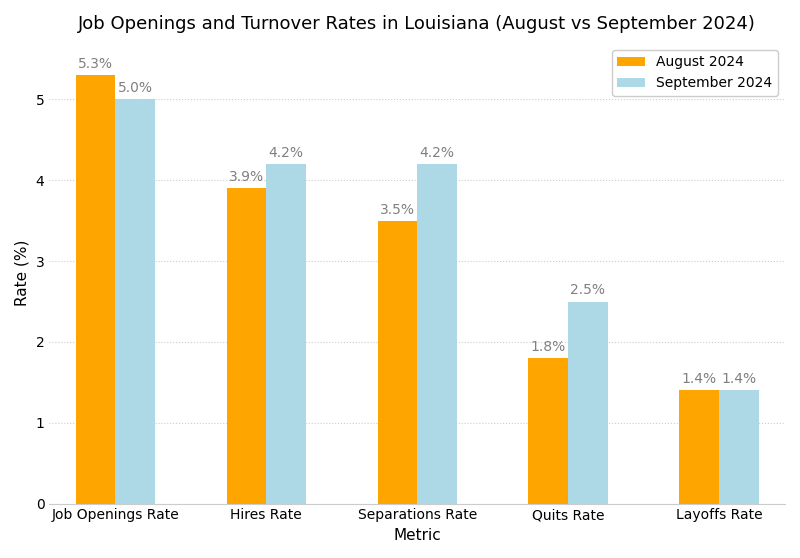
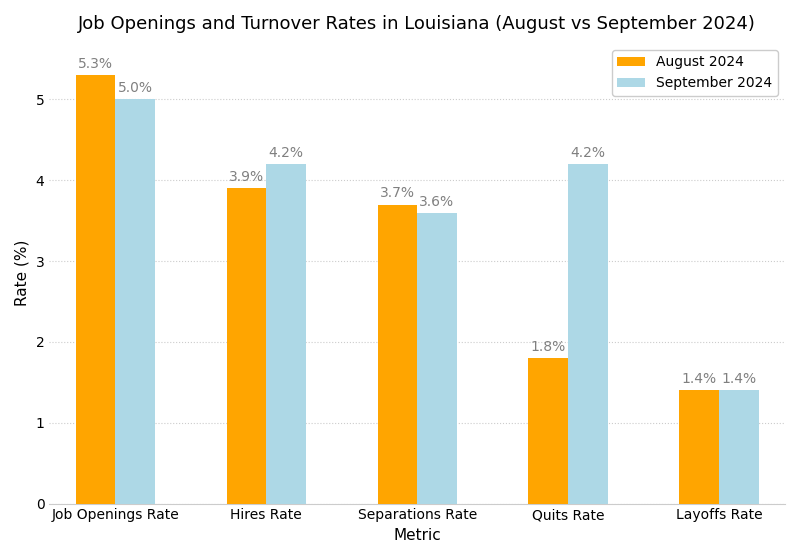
August 2024/Separations Rate: 3.5% -> 3.7%
September 2024/Separations Rate: 4.2% -> 3.6%
September 2024/Quits Rate: 2.5% -> 4.2%
